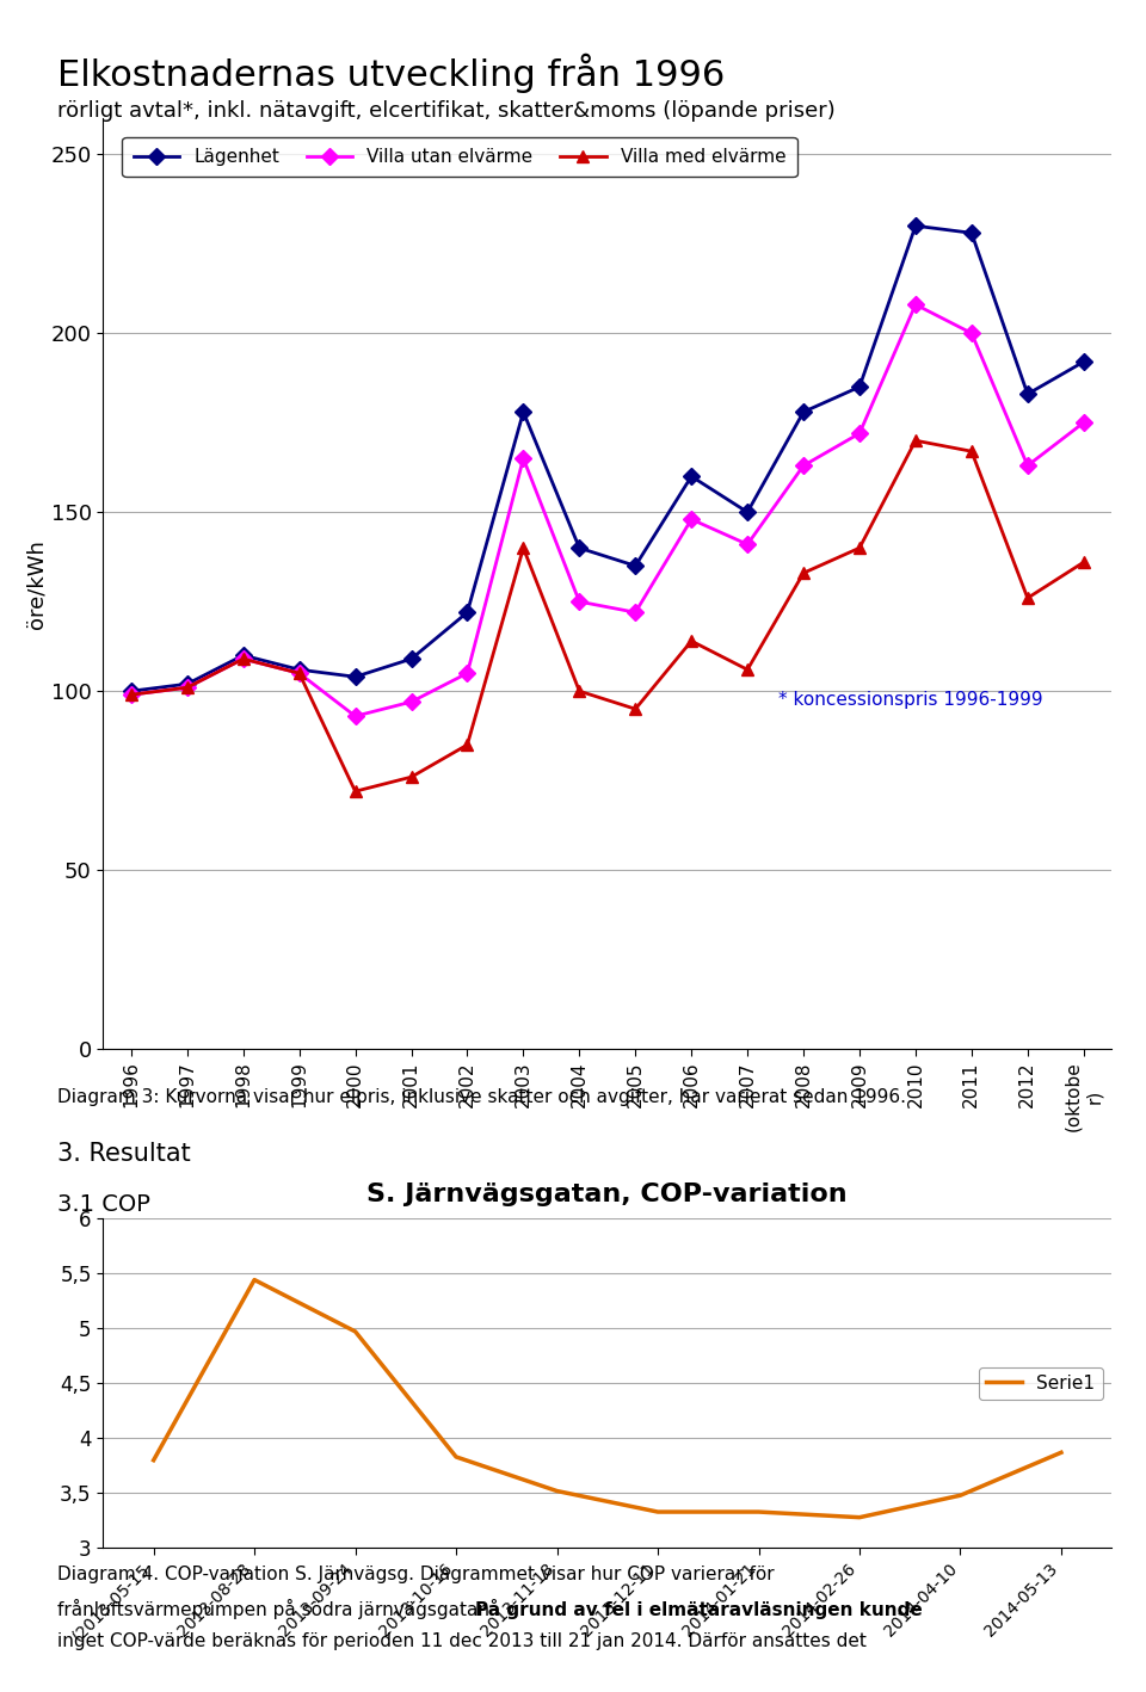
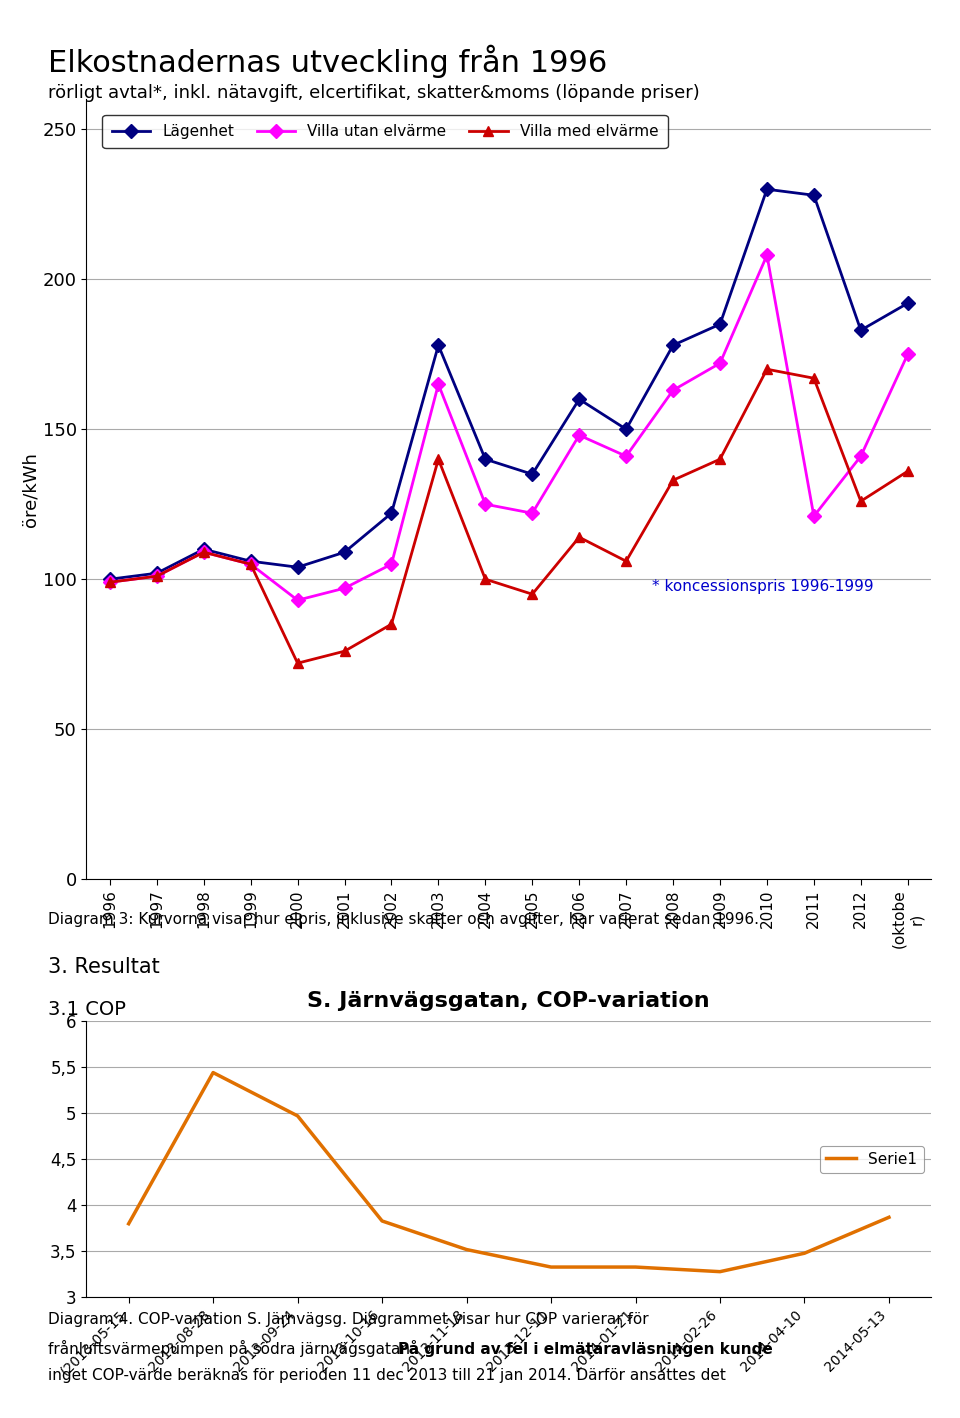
Villa utan elvärme/2011: 200 -> 121
Villa utan elvärme/2012: 163 -> 141
